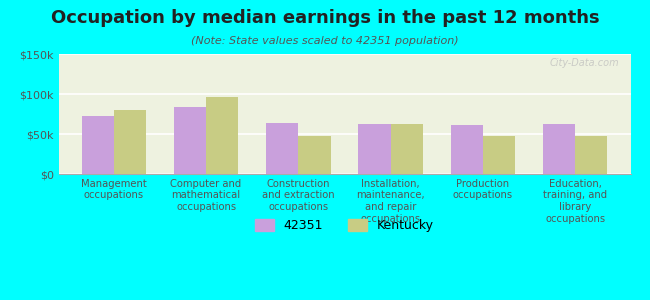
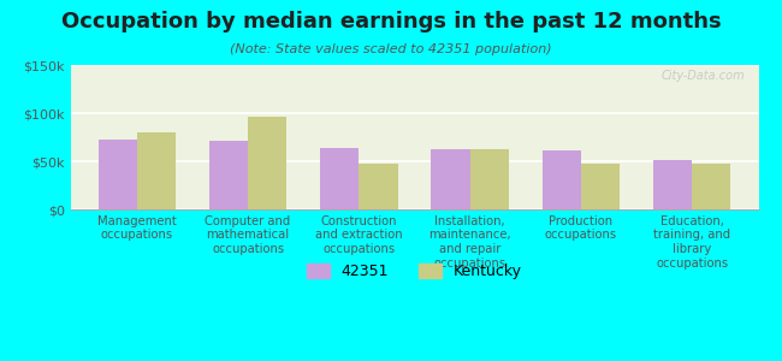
42351/Computer and mathematical occupations: $84k -> $71k
42351/Education, training, and library occupations: $62k -> $51k
